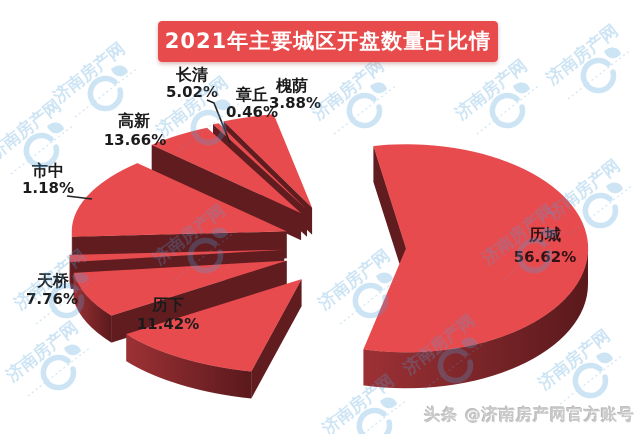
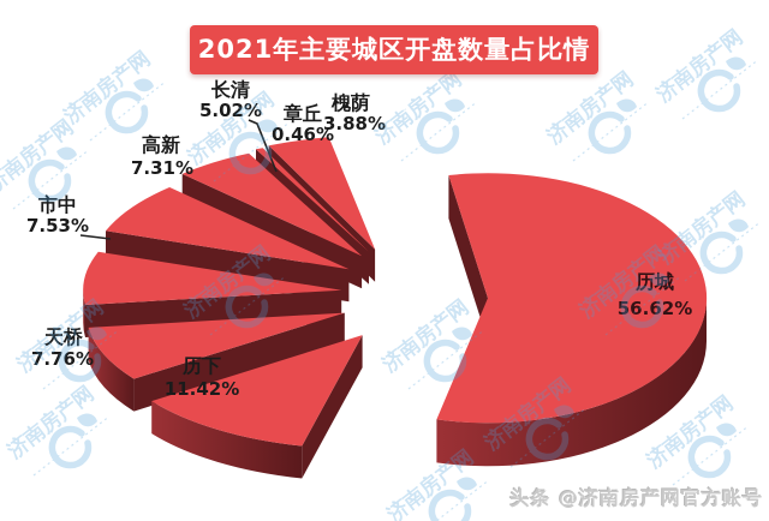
高新: 13.66% -> 7.31%
市中: 1.18% -> 7.53%
